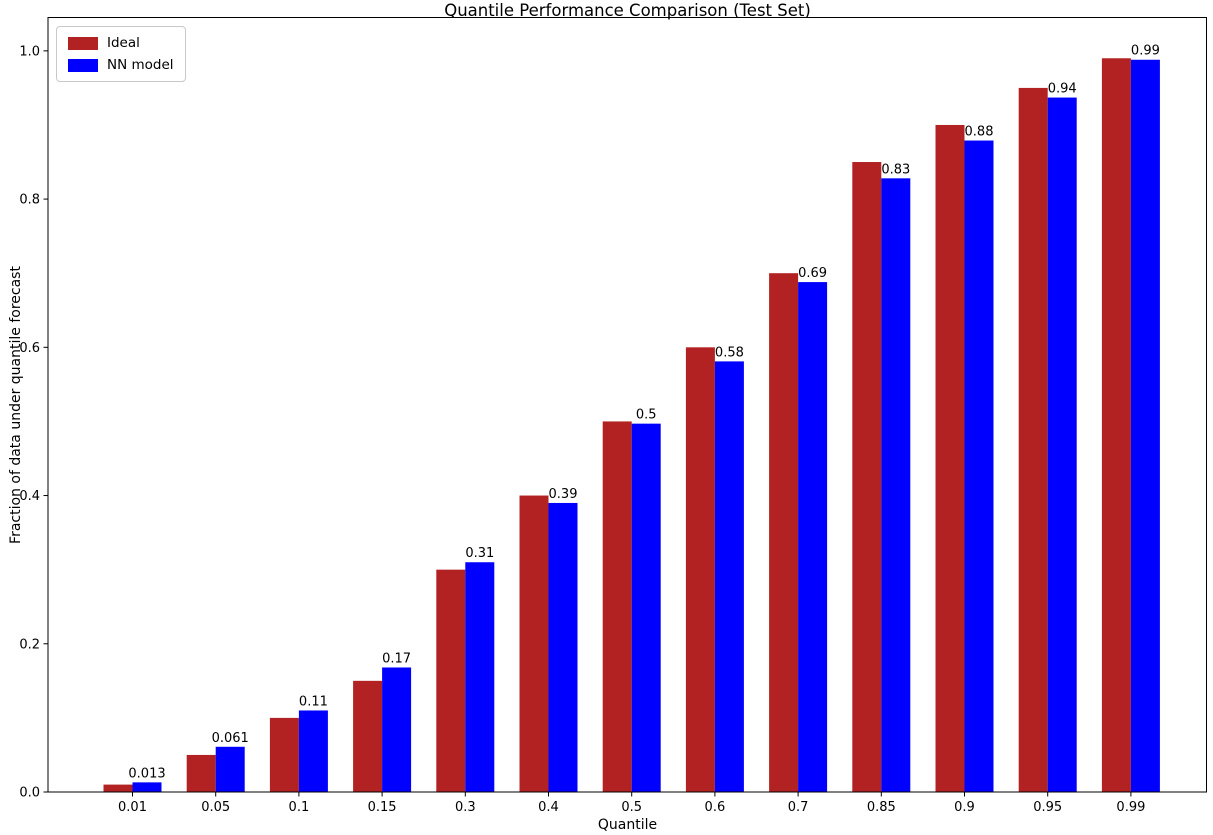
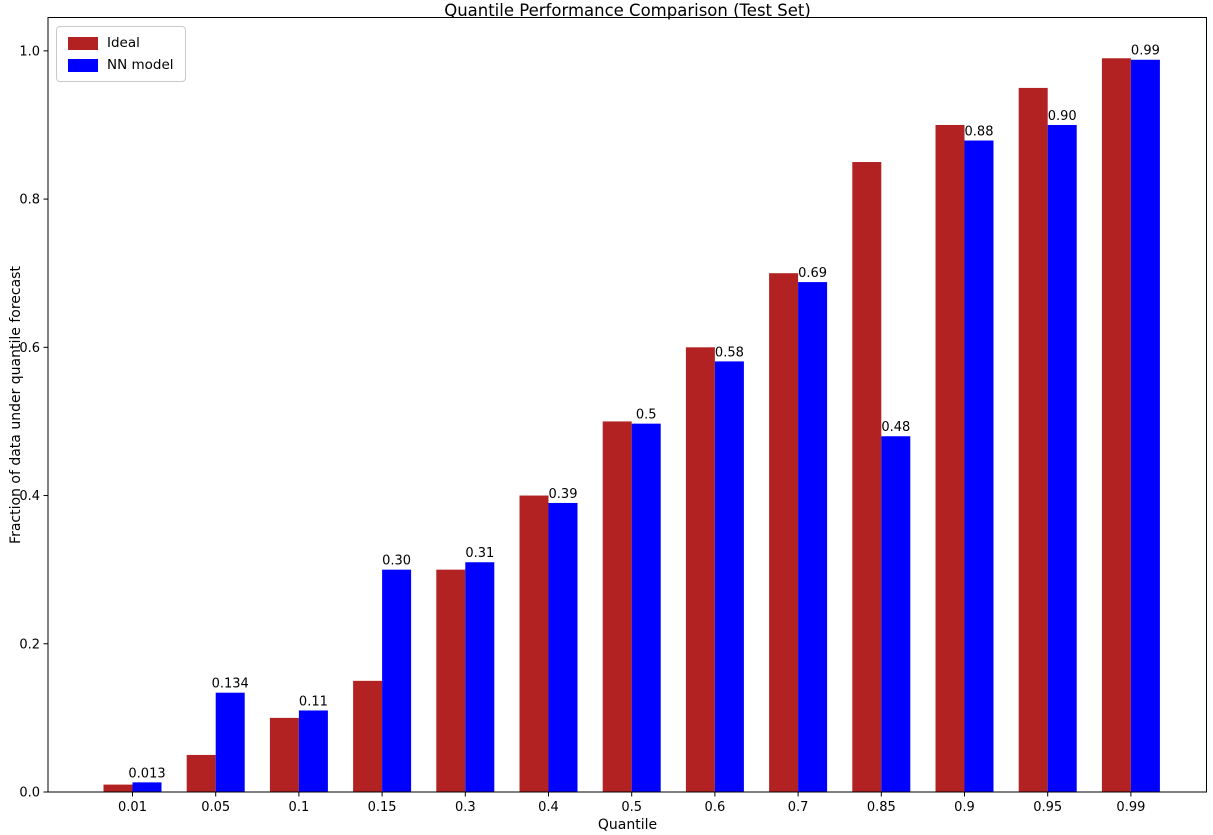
NN model/0.05: 0.061 -> 0.134
NN model/0.15: 0.17 -> 0.30
NN model/0.85: 0.83 -> 0.48
NN model/0.95: 0.94 -> 0.90
